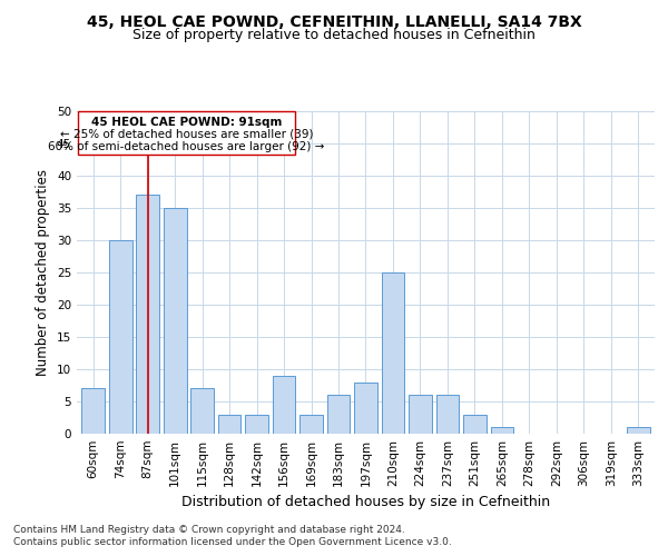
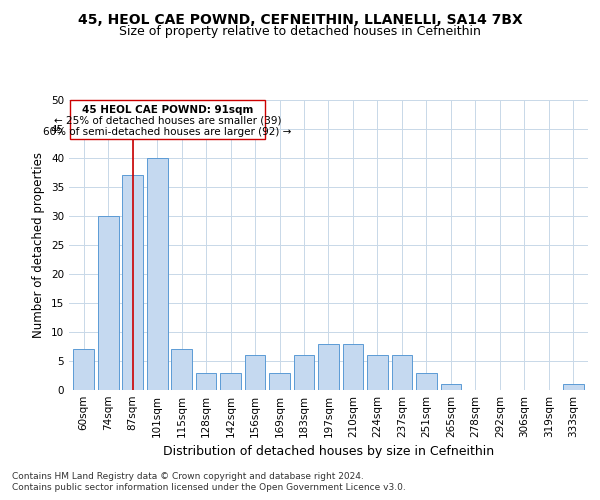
101sqm: 35 -> 40
156sqm: 9 -> 6
210sqm: 25 -> 8
